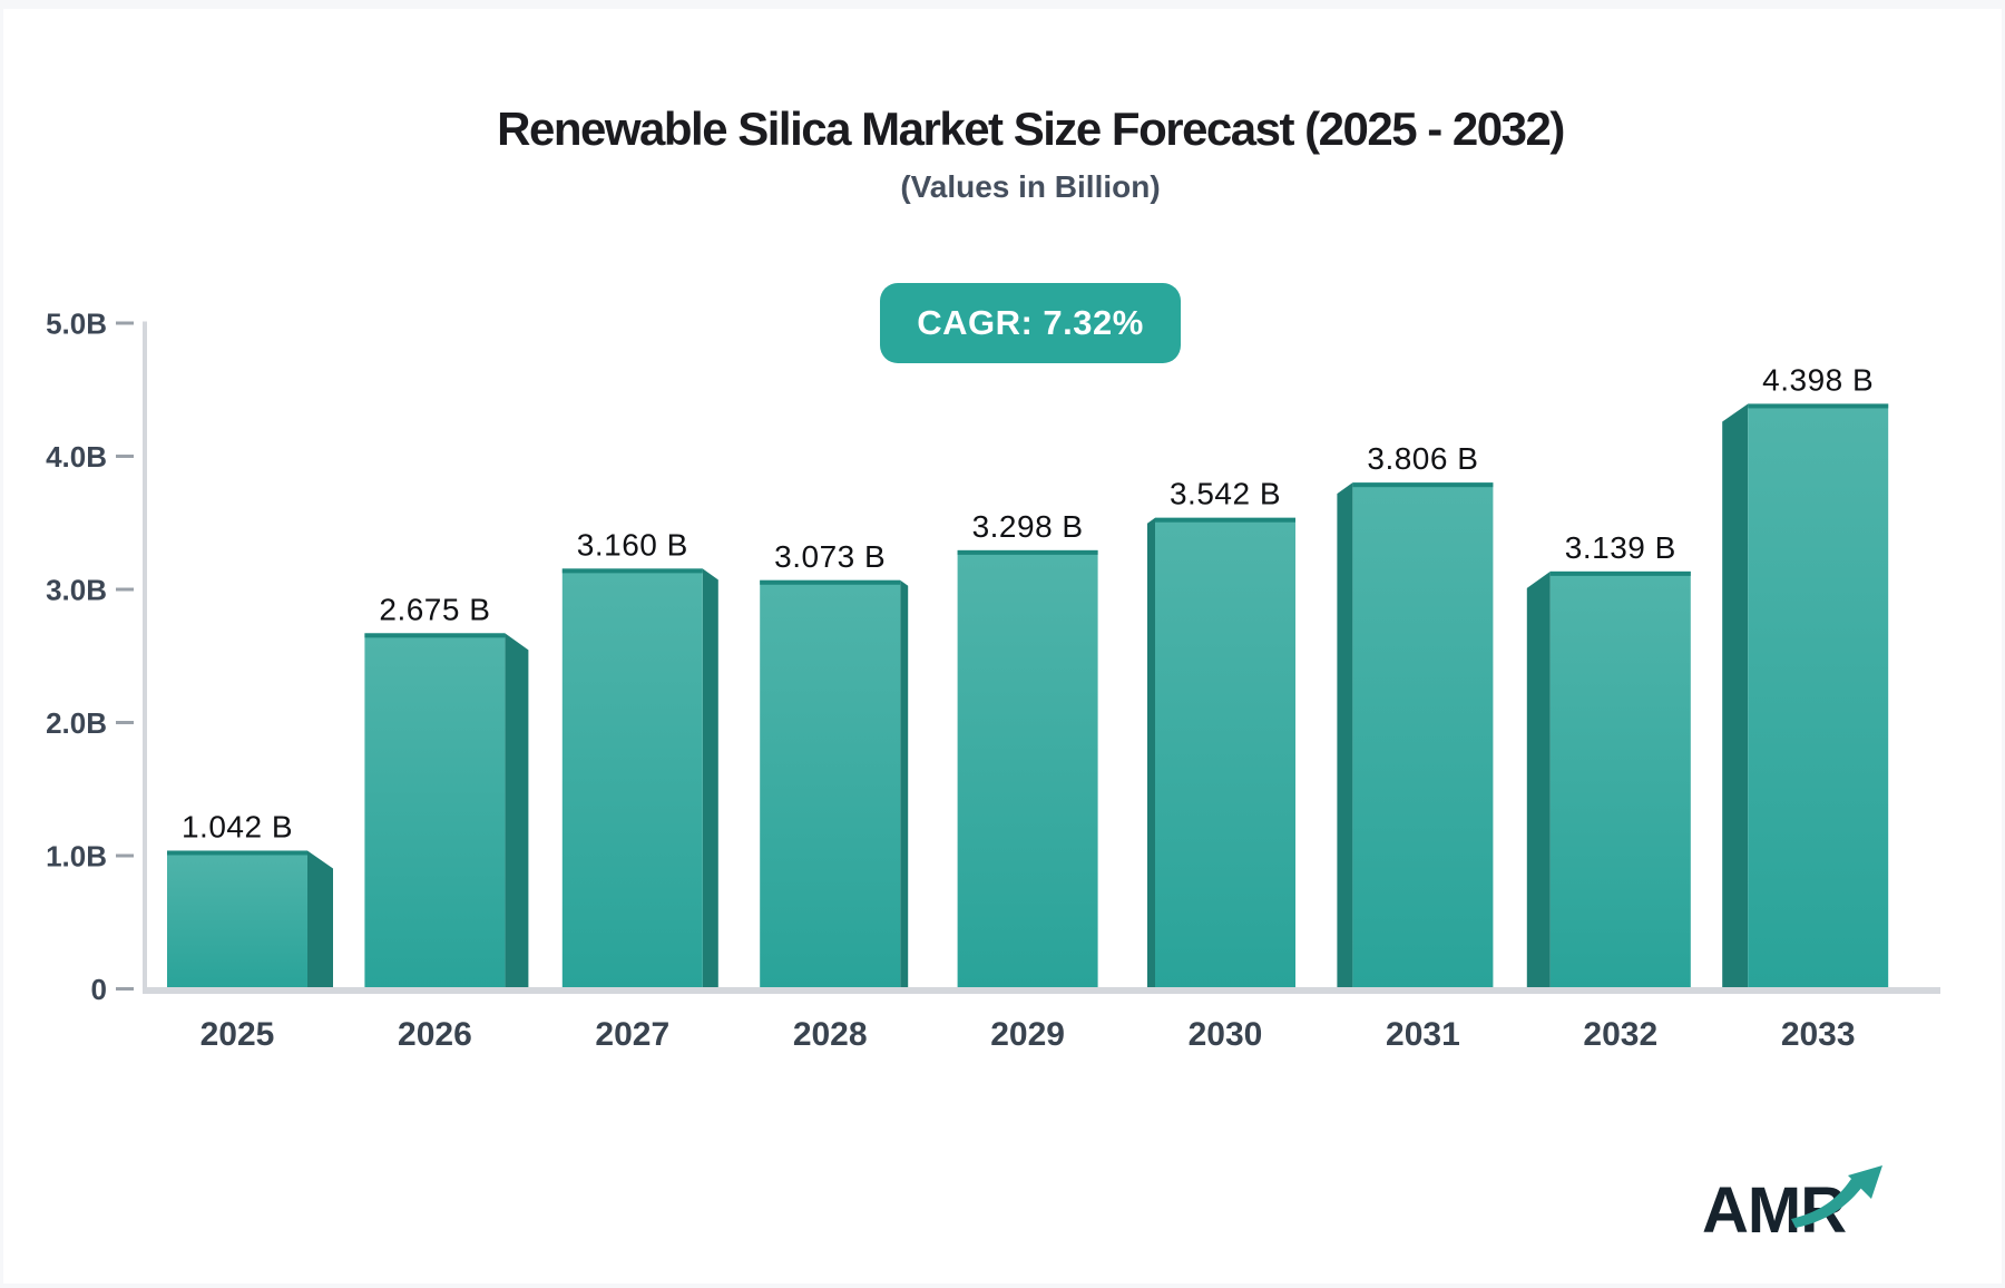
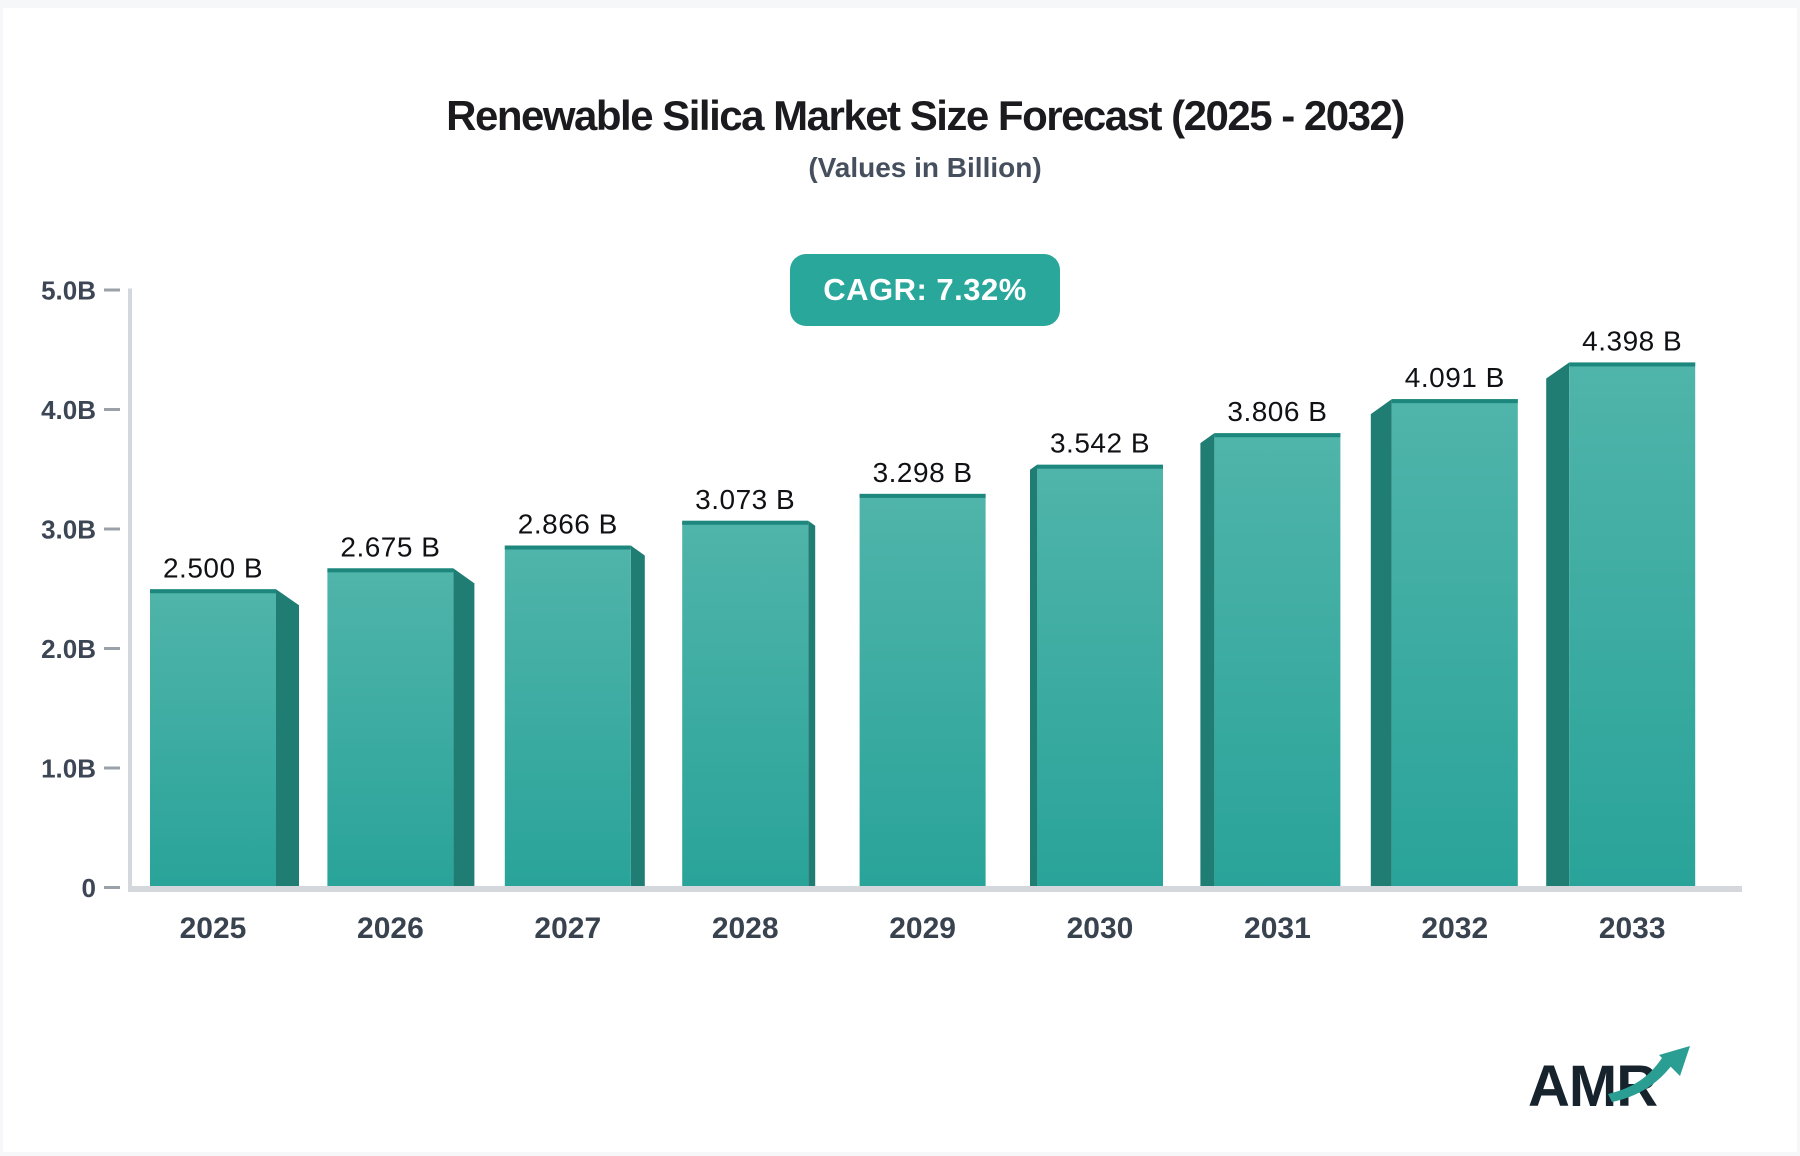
2025: 1.042 -> 2.500
2027: 3.160 -> 2.866
2032: 3.139 -> 4.091
